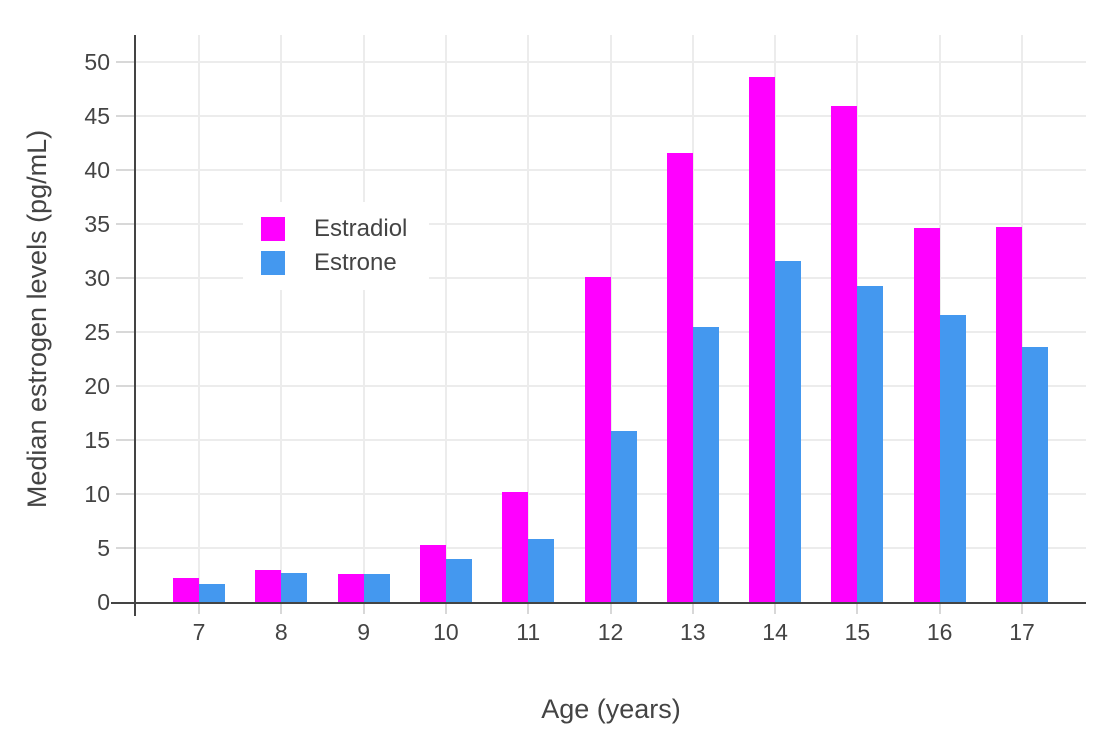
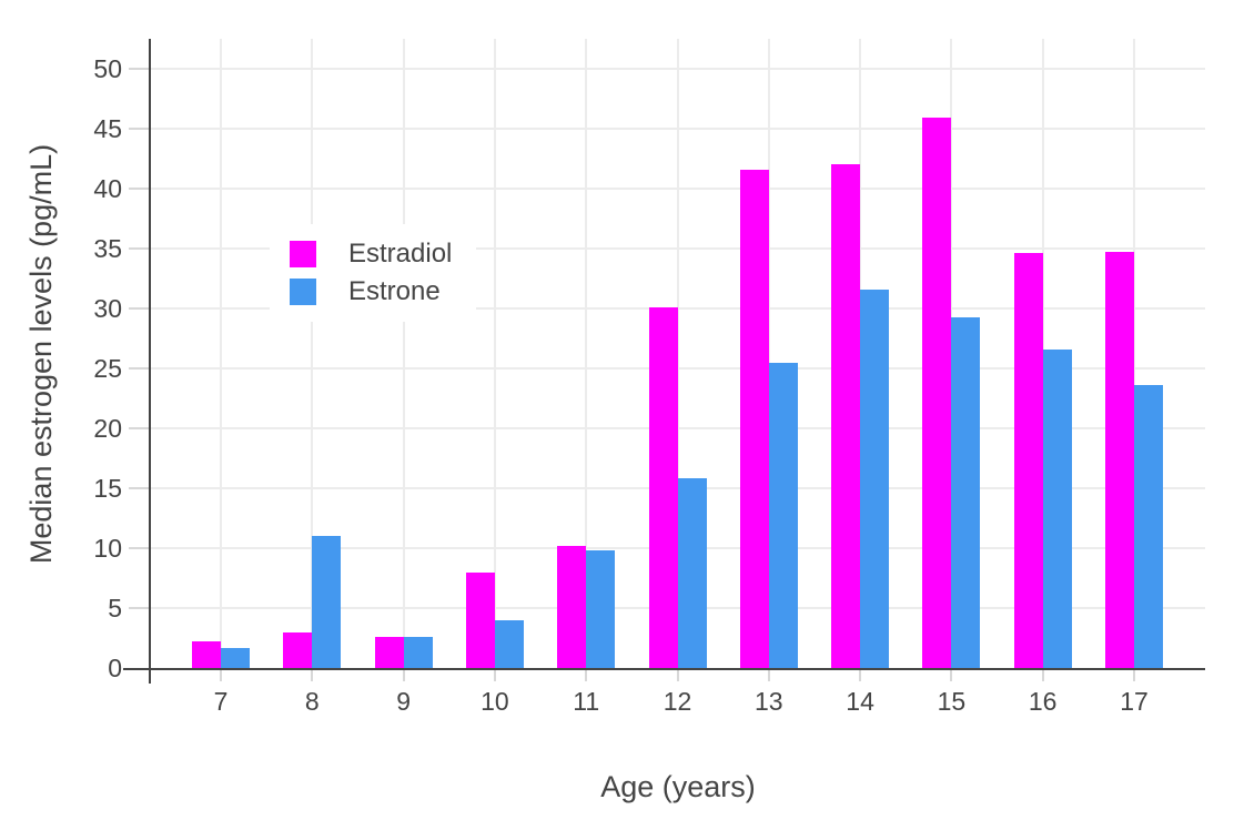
Estrone/8: 2.7 -> 11.0
Estradiol/10: 5.3 -> 8.0
Estrone/11: 5.8 -> 9.8
Estradiol/14: 48.6 -> 42.0
